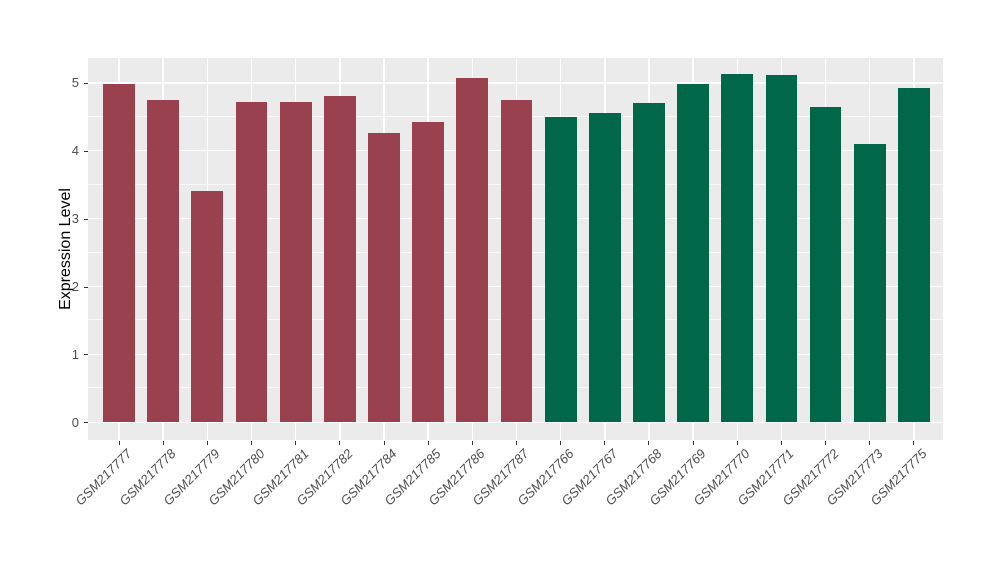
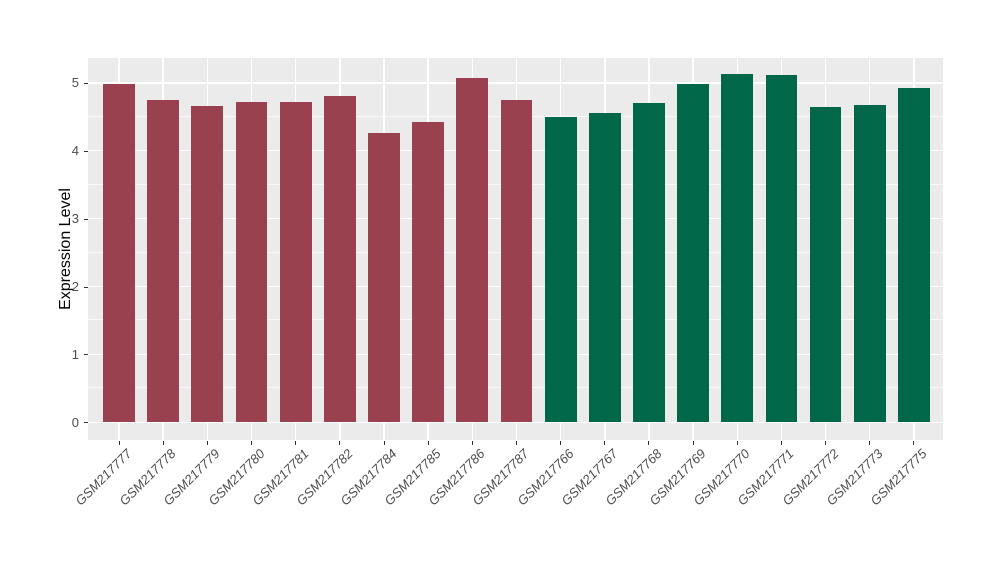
GSM217779: 3.4 -> 4.7
GSM217773: 4.1 -> 4.7
